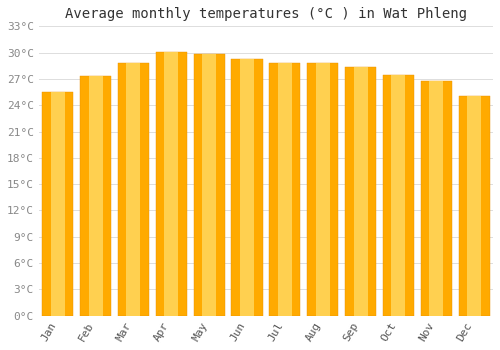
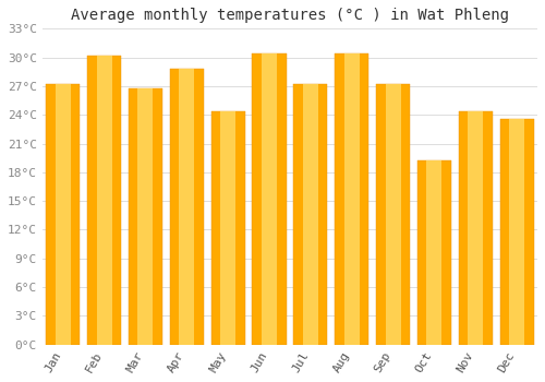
Jan: 25.5°C -> 27.2°C
Feb: 27.3°C -> 30.2°C
Mar: 28.8°C -> 26.8°C
Apr: 30.1°C -> 28.8°C
May: 29.8°C -> 24.4°C
Jun: 29.3°C -> 30.4°C
Jul: 28.8°C -> 27.2°C
Aug: 28.8°C -> 30.4°C
Sep: 28.3°C -> 27.2°C
Oct: 27.5°C -> 19.2°C
Nov: 26.8°C -> 24.4°C
Dec: 25.1°C -> 23.6°C
